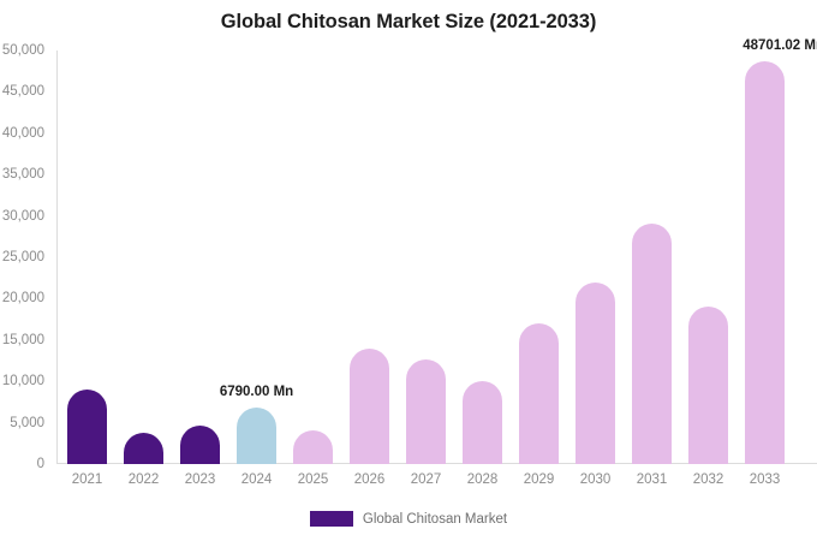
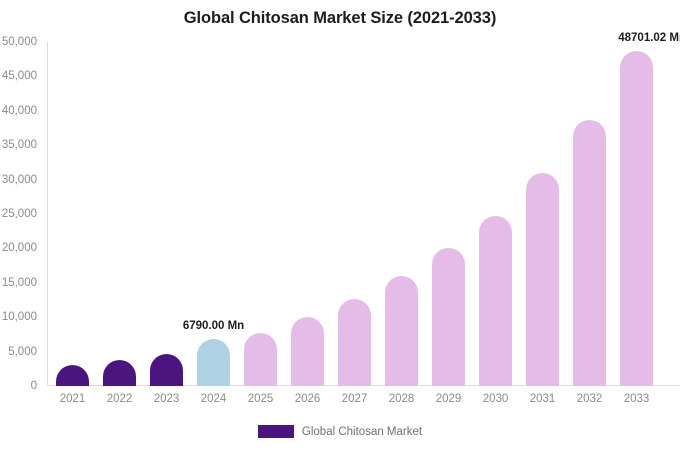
2021: 9000 -> 3000
2025: 4000 -> 8000
2026: 14000 -> 10000
2028: 10000 -> 16000
2029: 17000 -> 20000
2030: 22000 -> 25000
2031: 29000 -> 31000
2032: 19000 -> 39000
